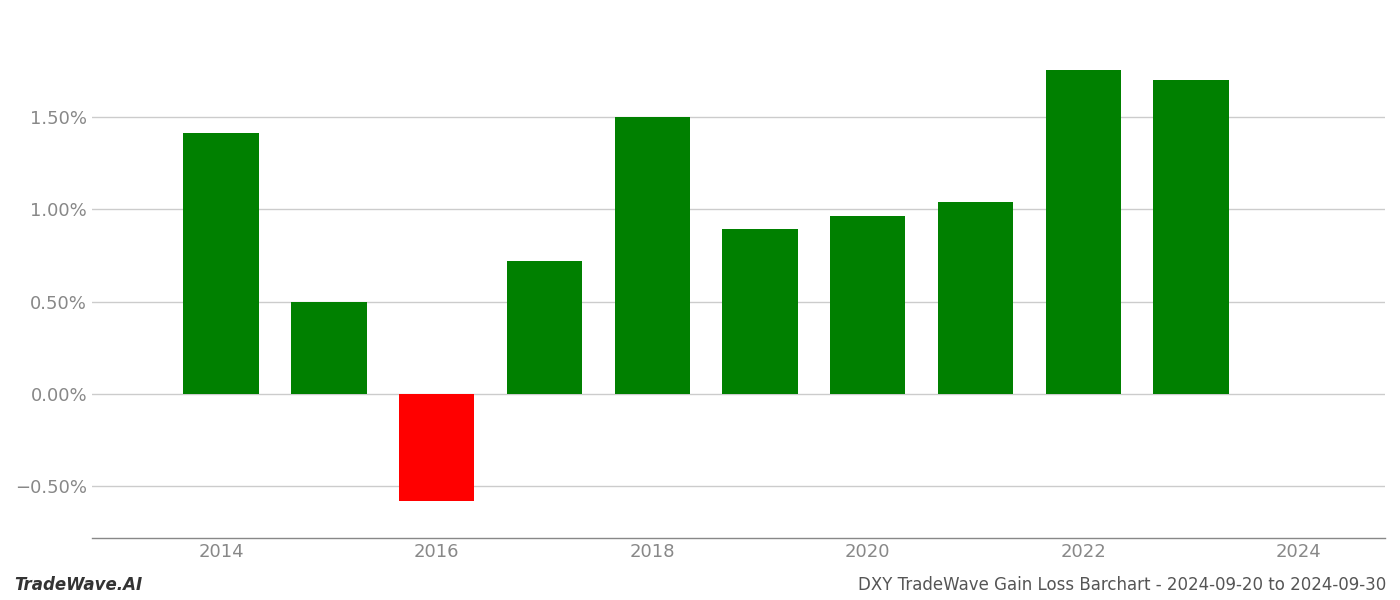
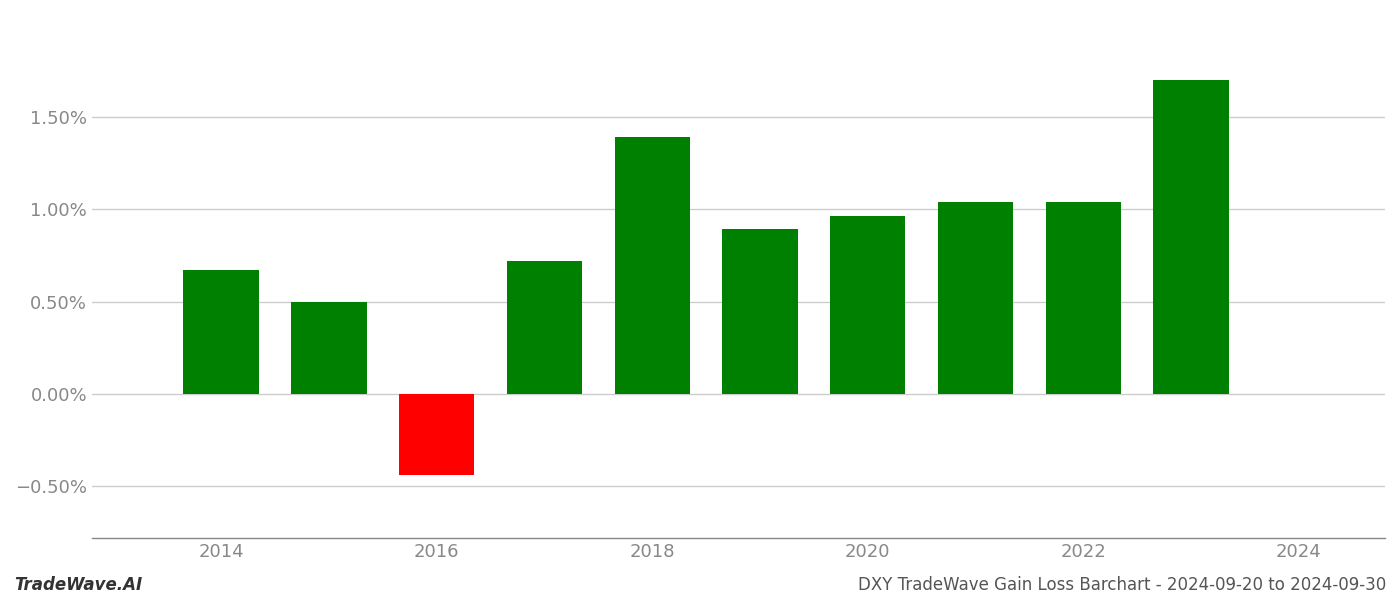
2014: 1.41% -> 0.67%
2016: -0.58% -> -0.44%
2018: 1.50% -> 1.39%
2022: 1.75% -> 1.04%
